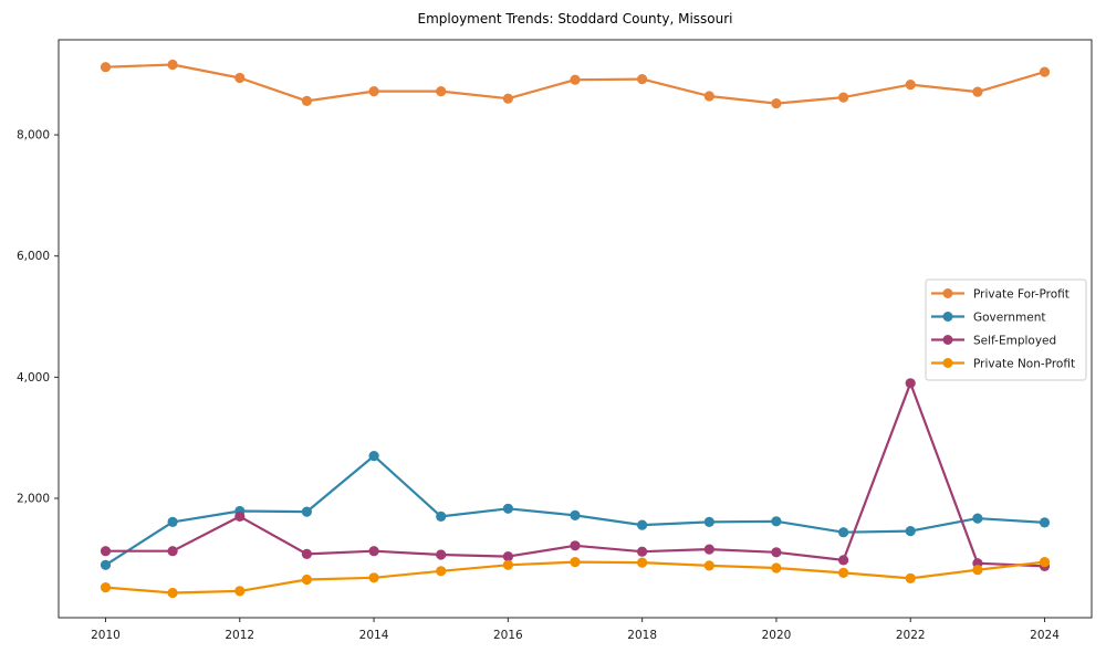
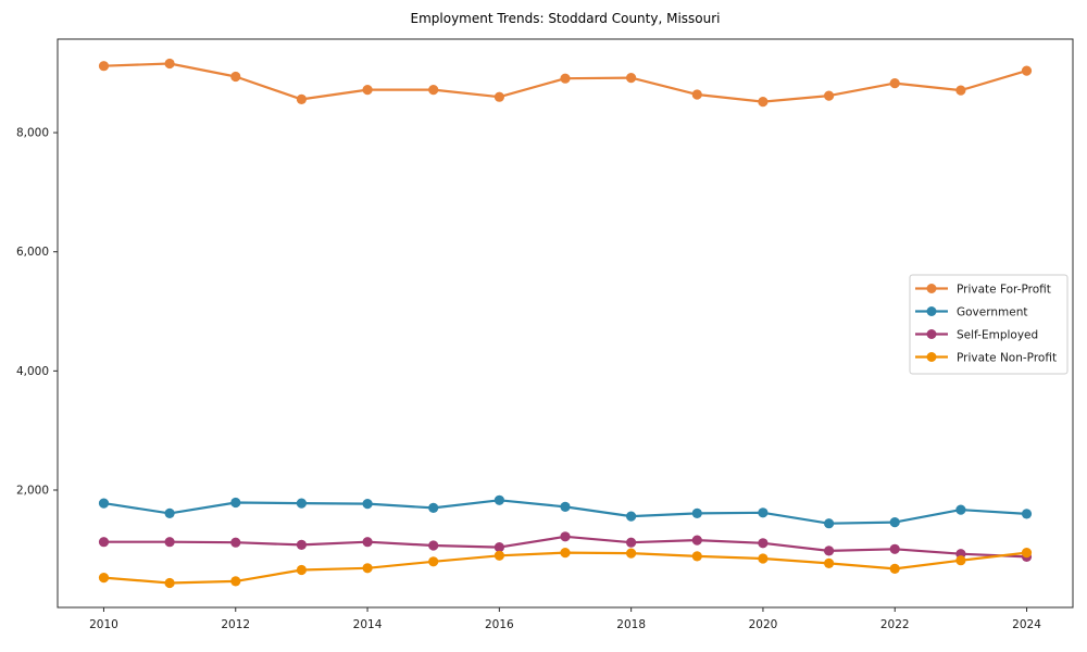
Government/2010: 900 -> 1800
Self-Employed/2012: 1700 -> 1100
Government/2014: 2700 -> 1800
Self-Employed/2022: 3900 -> 1000
